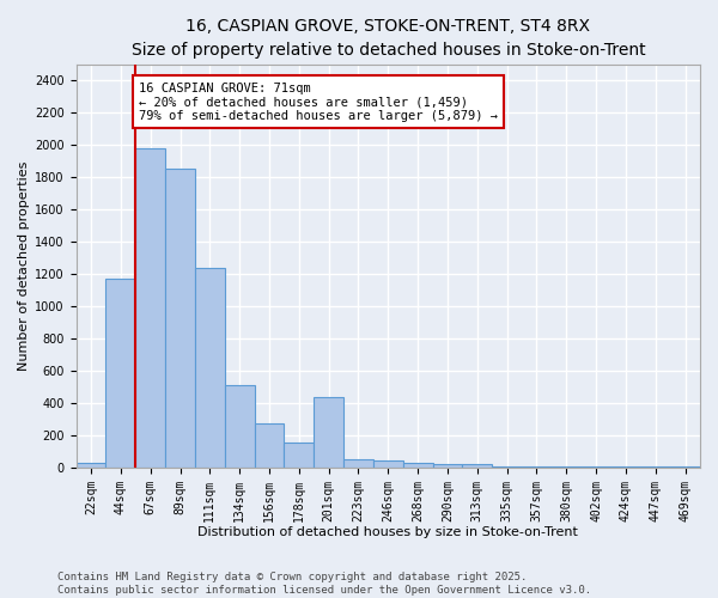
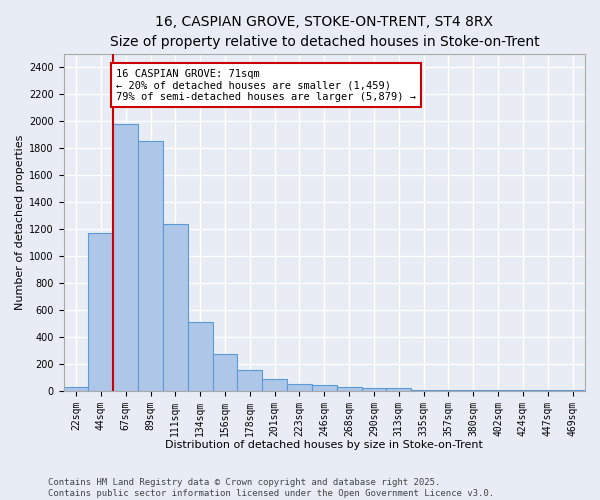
201sqm: 440 -> 90
